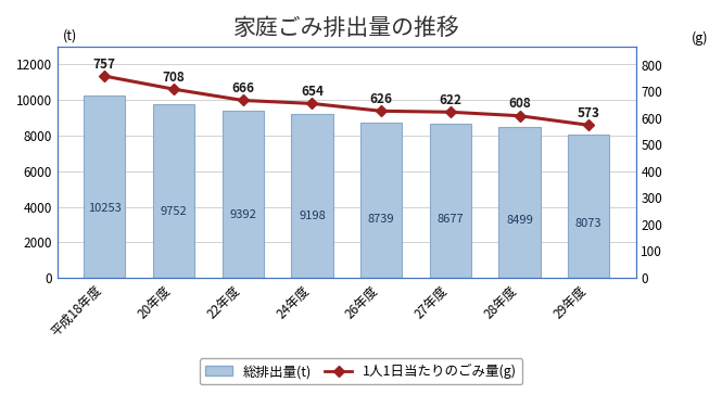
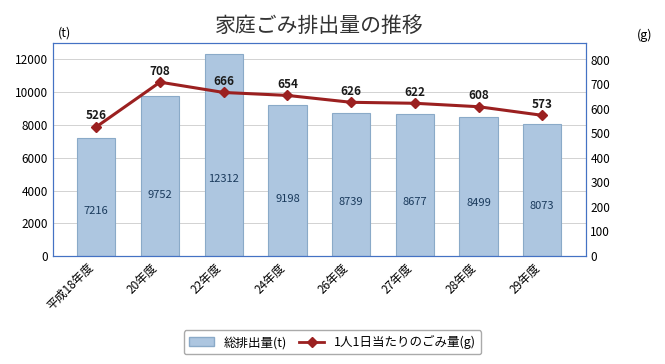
総排出量(t)/平成18年度: 10253 -> 7216
1人1日当たりのごみ量(g)/平成18年度: 757 -> 526
総排出量(t)/22年度: 9392 -> 12312
